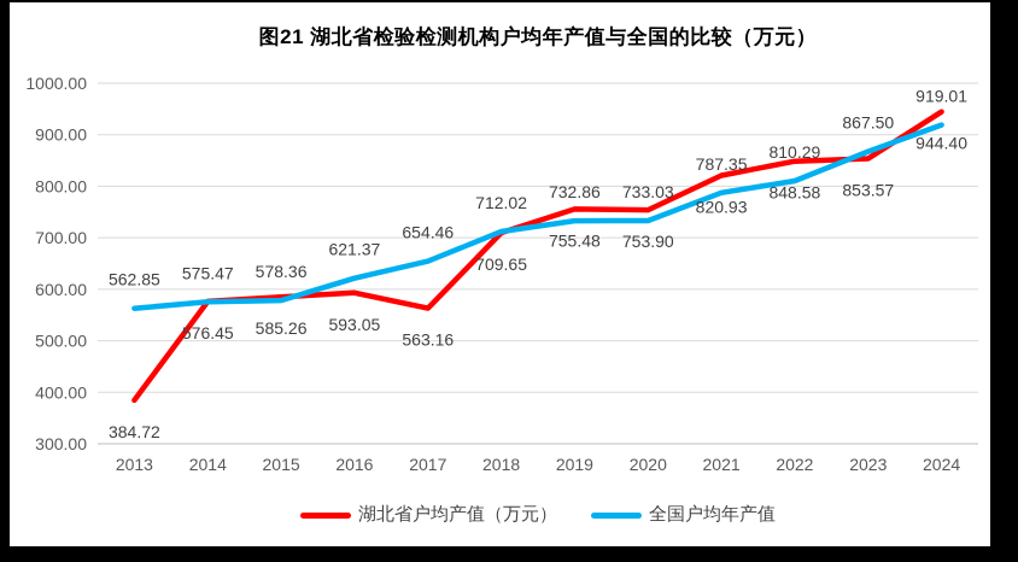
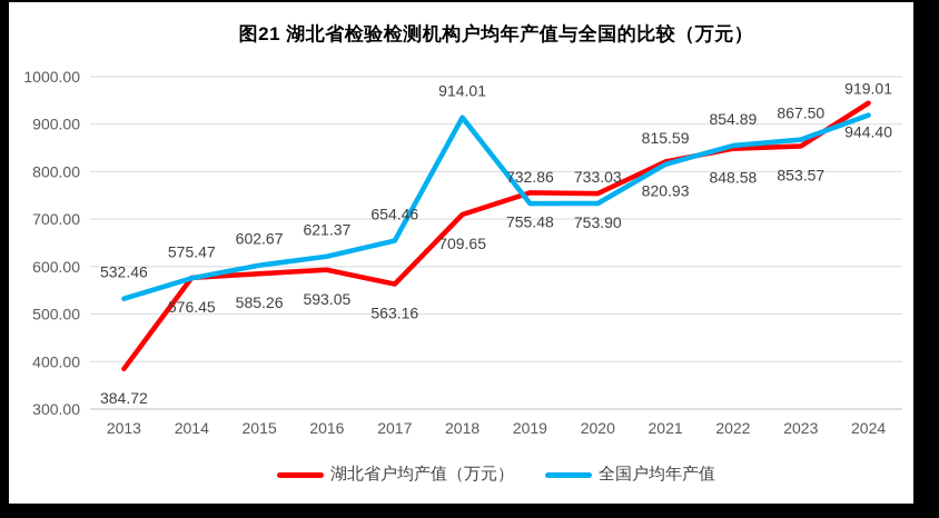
全国户均年产值/2013: 562.85 -> 532.46
全国户均年产值/2015: 578.36 -> 602.67
全国户均年产值/2018: 712.02 -> 914.01
全国户均年产值/2021: 787.35 -> 815.59
全国户均年产值/2022: 810.29 -> 854.89
